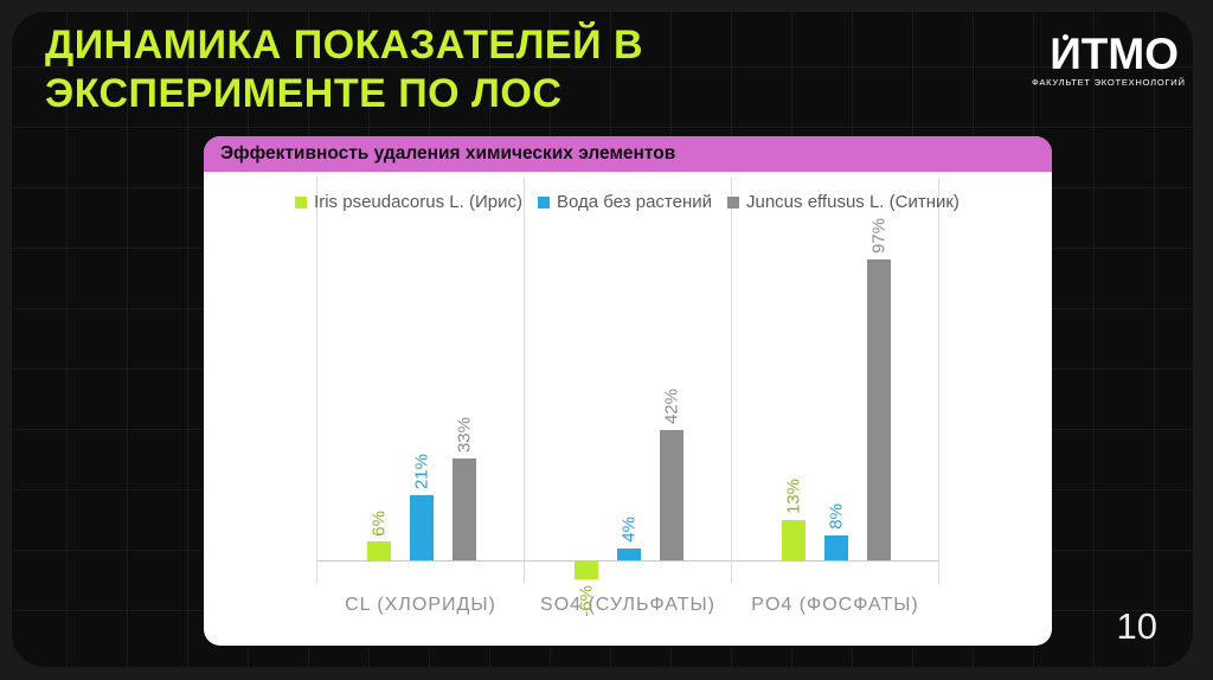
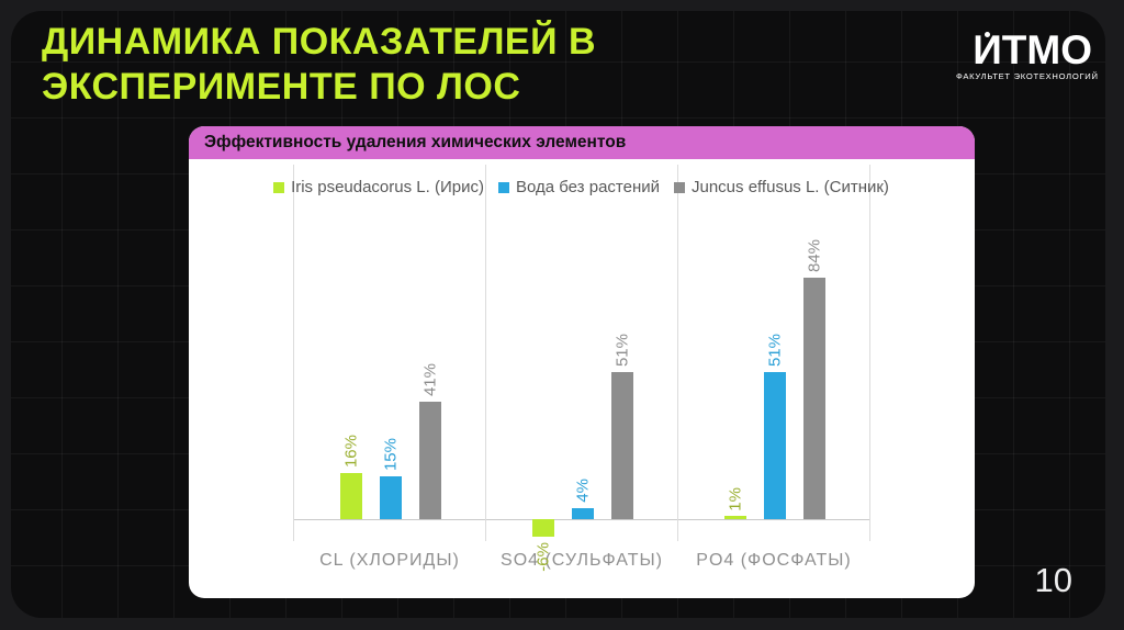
Iris pseudacorus L. (Ирис)/CL (ХЛОРИДЫ): 6% -> 16%
Вода без растений/CL (ХЛОРИДЫ): 21% -> 15%
Juncus effusus L. (Ситник)/CL (ХЛОРИДЫ): 33% -> 41%
Juncus effusus L. (Ситник)/SO4 (СУЛЬФАТЫ): 42% -> 51%
Iris pseudacorus L. (Ирис)/PO4 (ФОСФАТЫ): 13% -> 1%
Вода без растений/PO4 (ФОСФАТЫ): 8% -> 51%
Juncus effusus L. (Ситник)/PO4 (ФОСФАТЫ): 97% -> 84%
